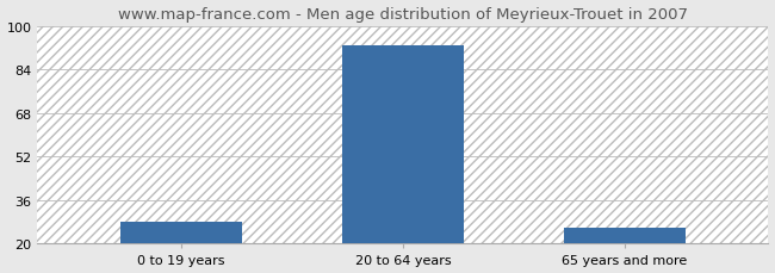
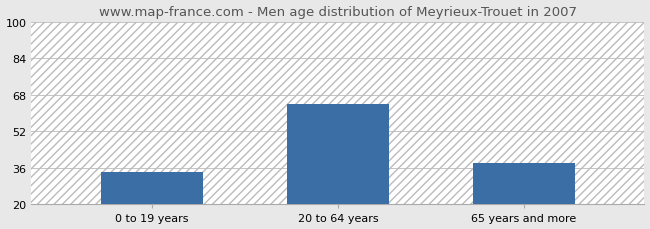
0 to 19 years: 28 -> 34
20 to 64 years: 93 -> 64
65 years and more: 26 -> 38
